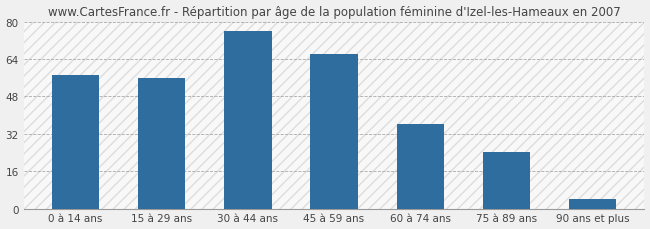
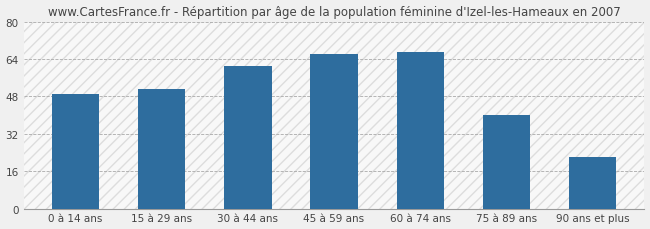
0 à 14 ans: 57 -> 49
15 à 29 ans: 56 -> 51
30 à 44 ans: 76 -> 61
60 à 74 ans: 36 -> 67
75 à 89 ans: 24 -> 40
90 ans et plus: 4 -> 22
